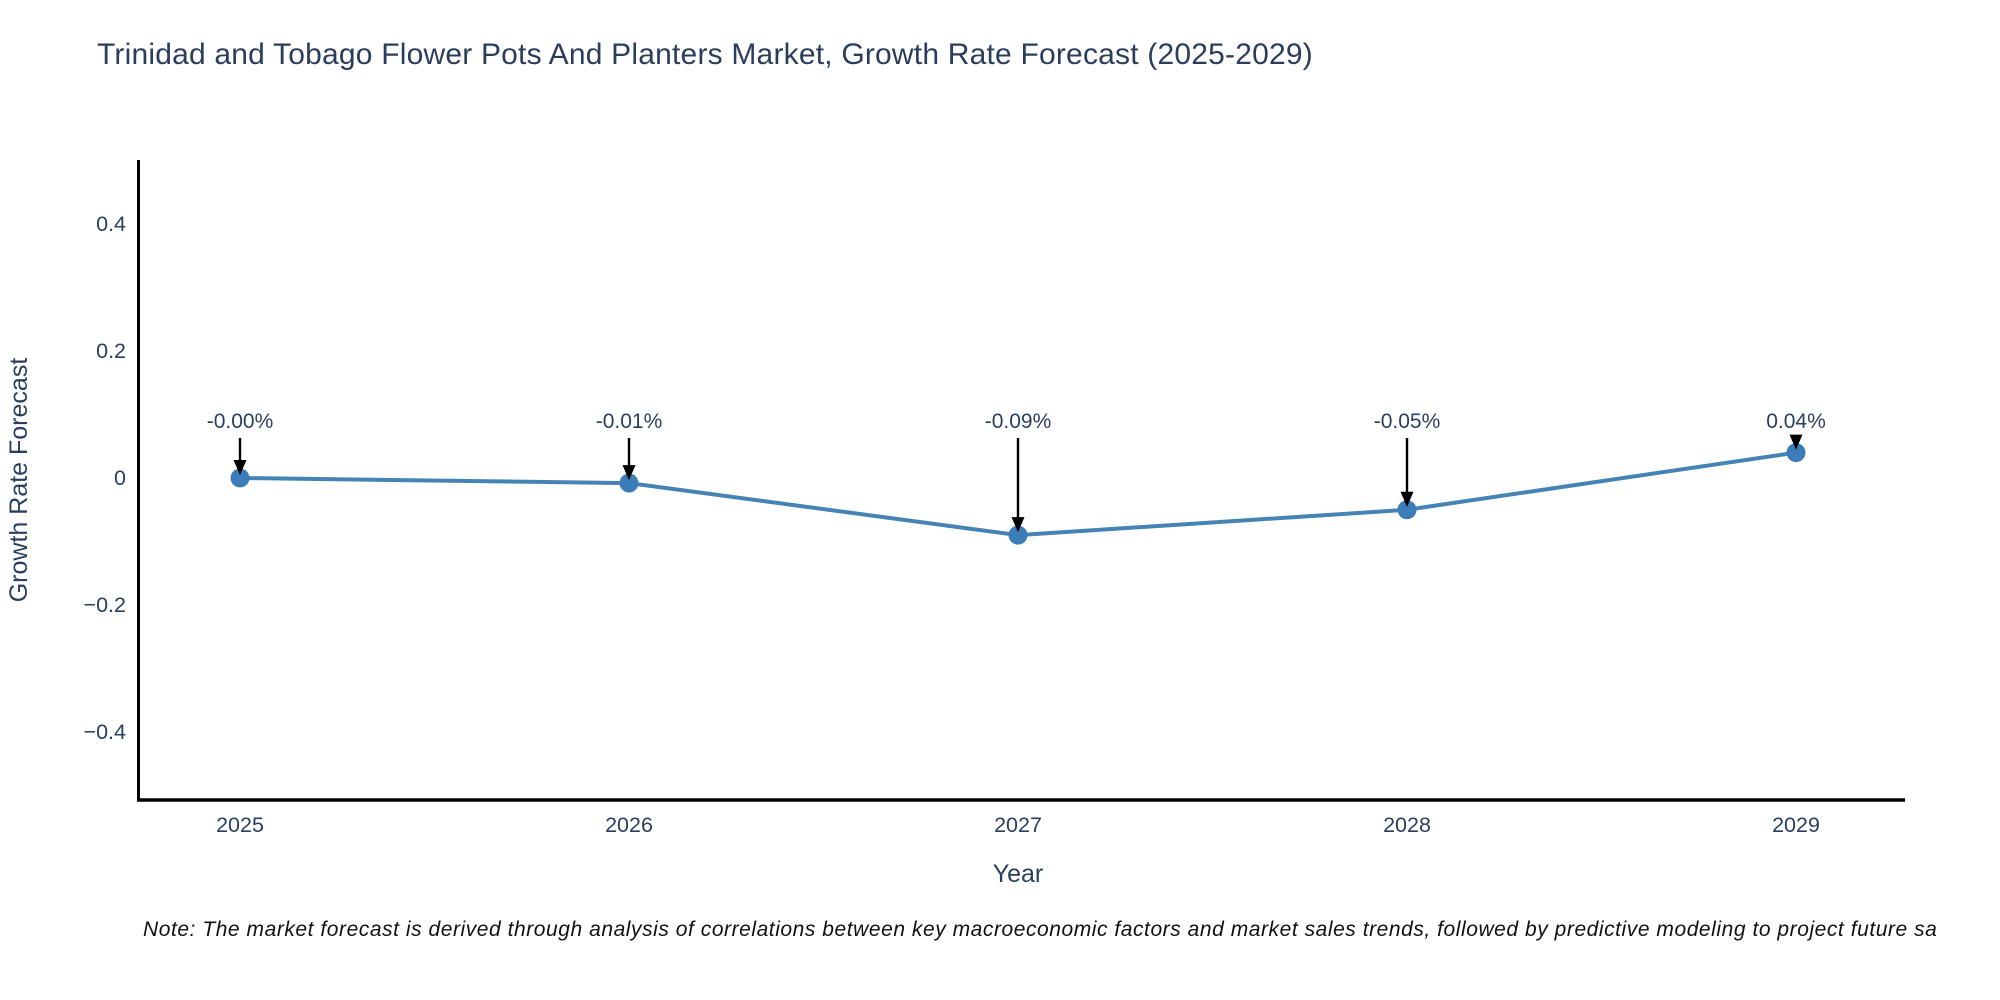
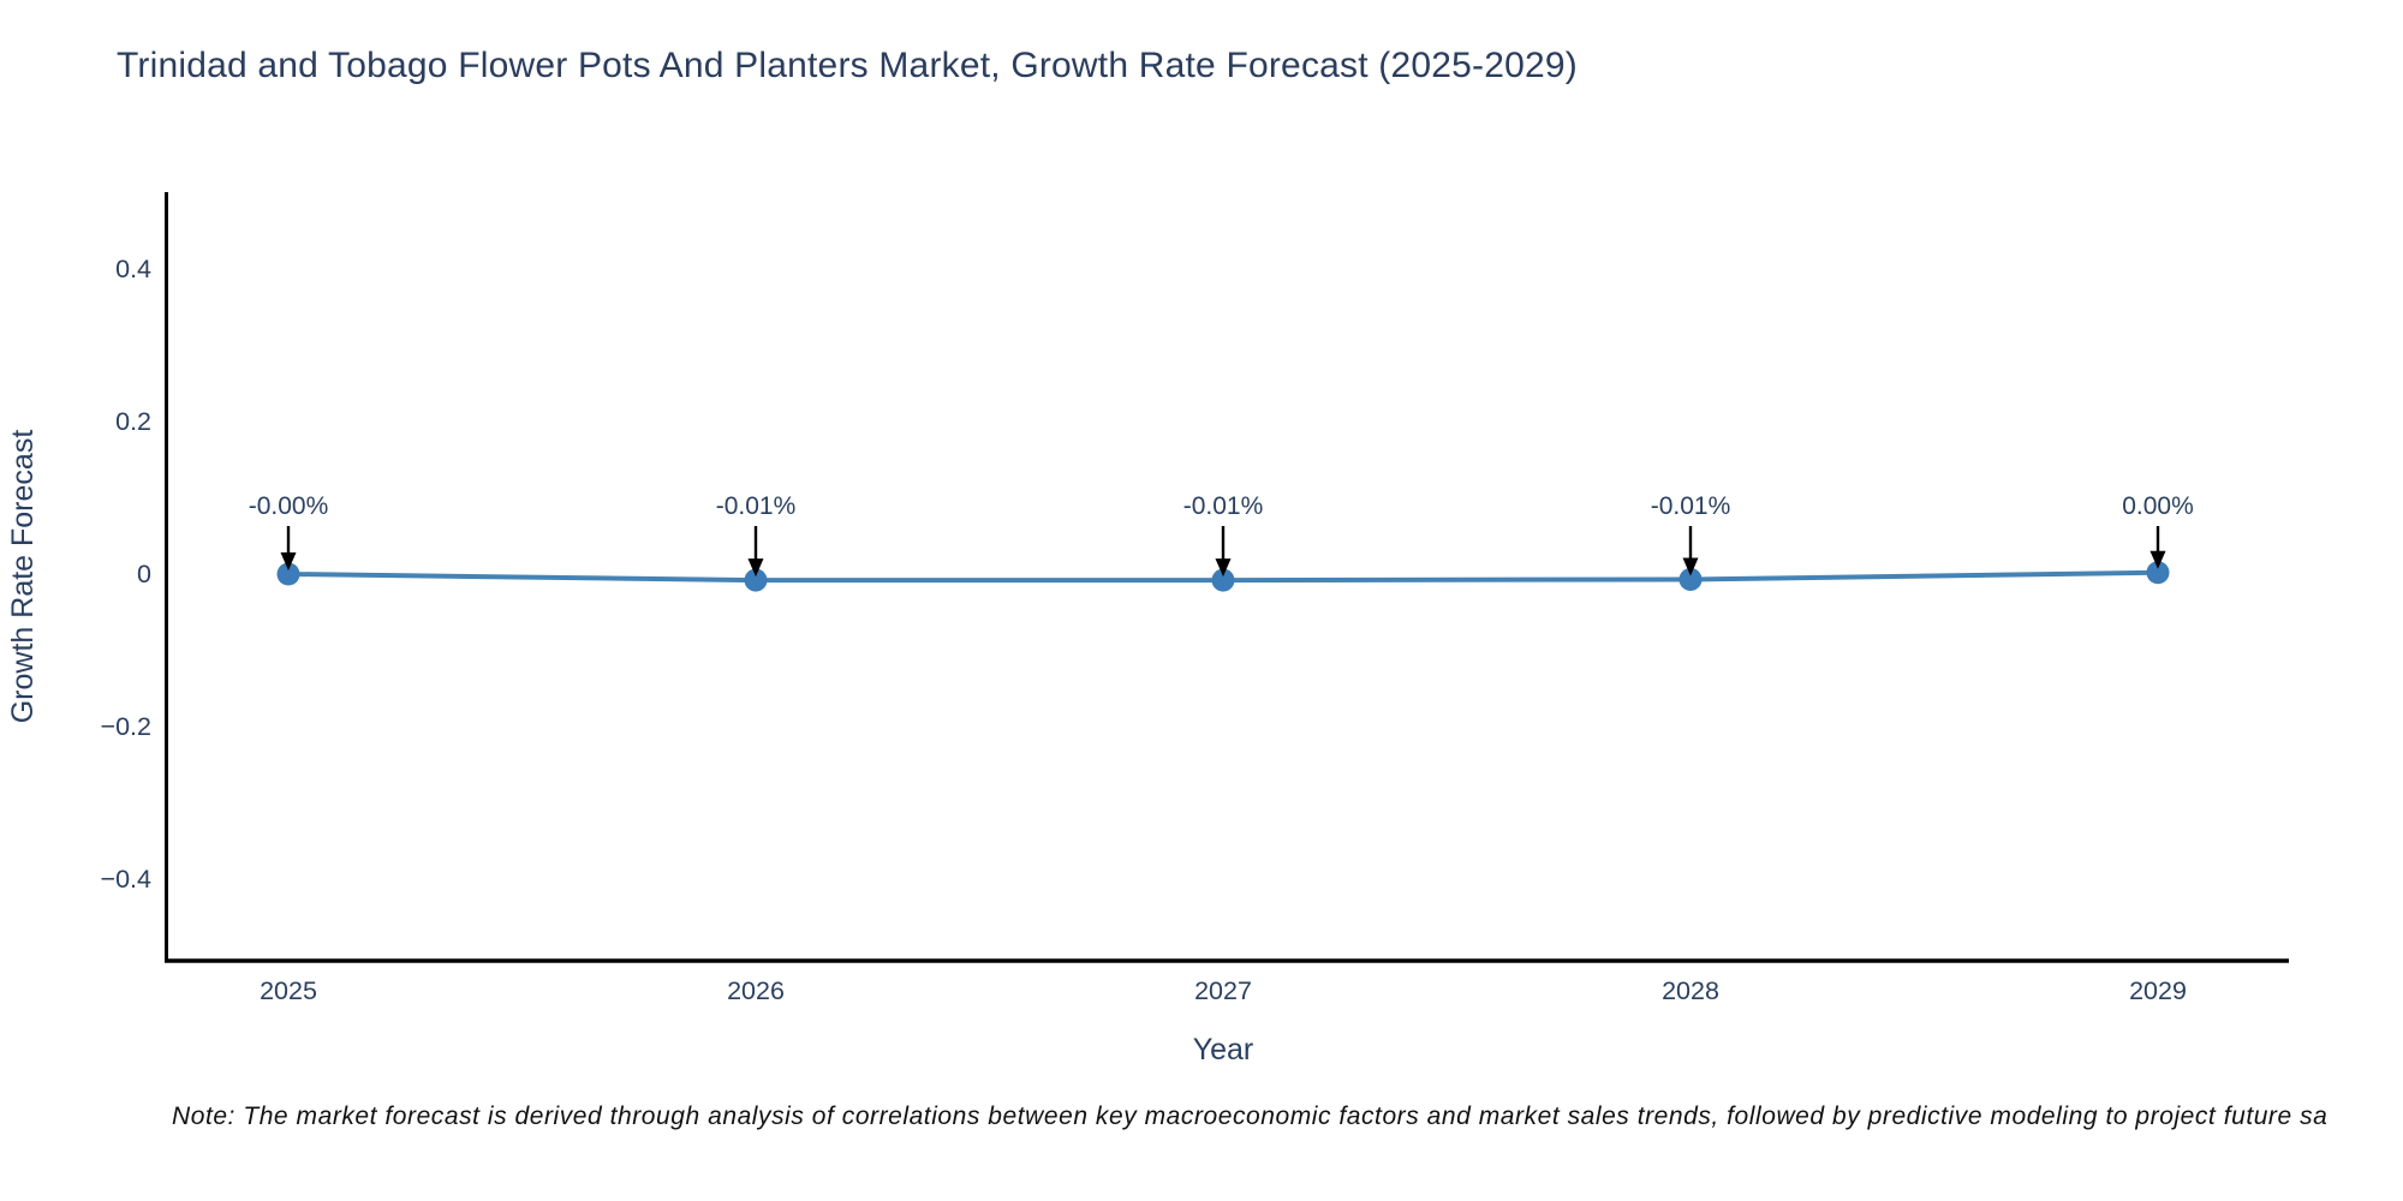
2027: -0.09% -> -0.01%
2028: -0.05% -> -0.01%
2029: 0.04% -> 0.00%
